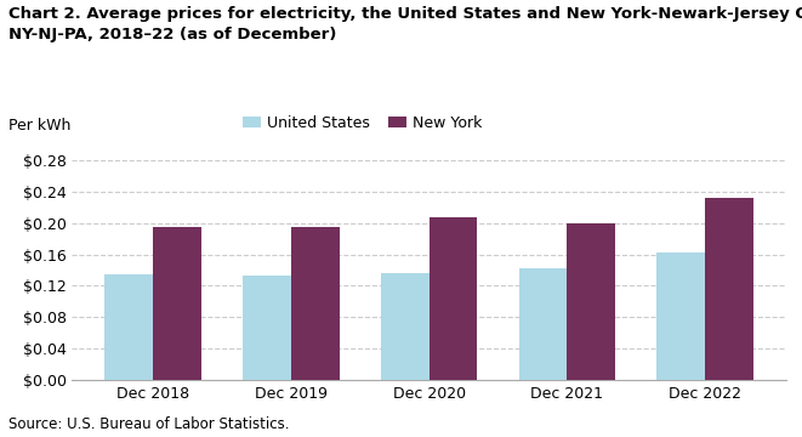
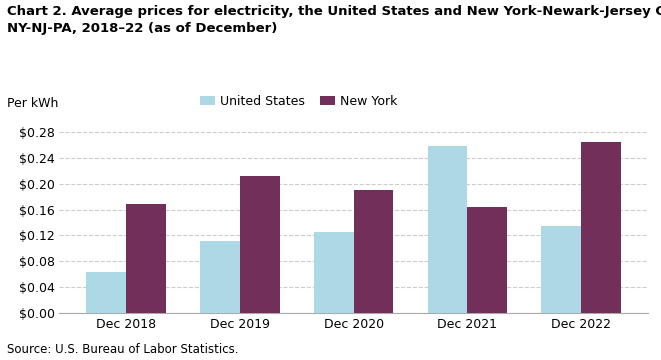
United States/Dec 2018: $0.135 -> $0.064
New York/Dec 2018: $0.194 -> $0.168
United States/Dec 2019: $0.133 -> $0.112
New York/Dec 2019: $0.194 -> $0.212
United States/Dec 2020: $0.136 -> $0.126
New York/Dec 2020: $0.207 -> $0.190
United States/Dec 2021: $0.142 -> $0.258
New York/Dec 2021: $0.200 -> $0.164
United States/Dec 2022: $0.163 -> $0.134
New York/Dec 2022: $0.232 -> $0.264
